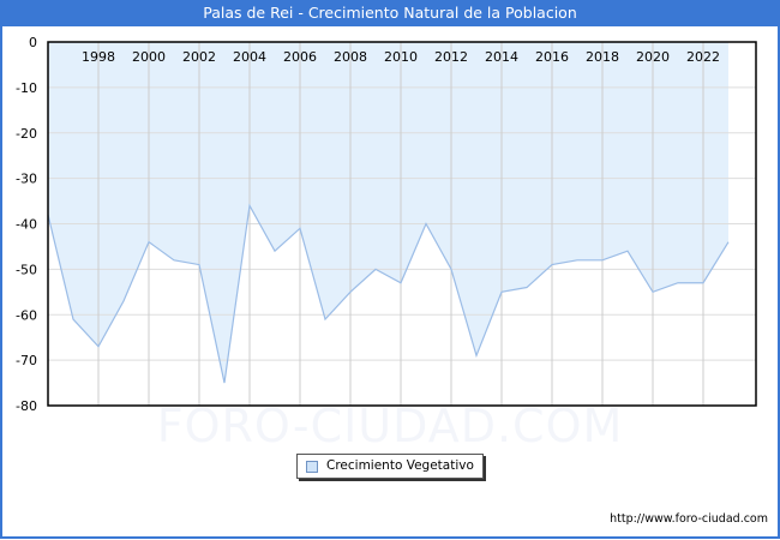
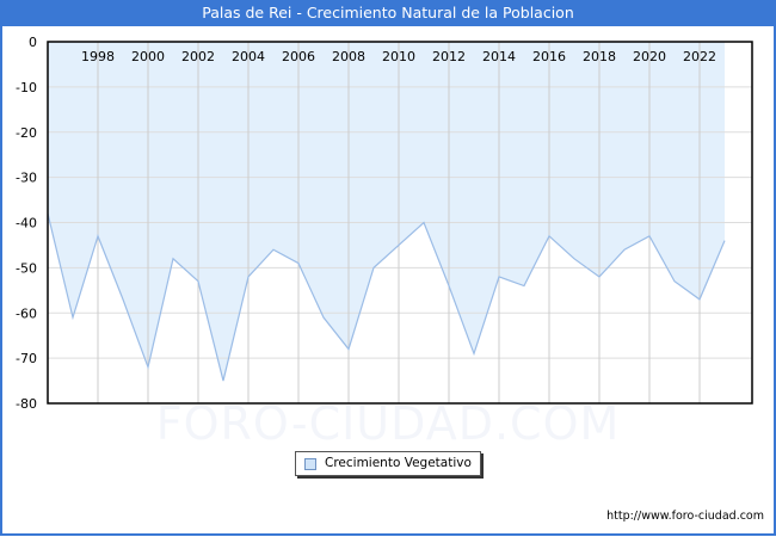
1998: -67 -> -43
2000: -44 -> -72
2002: -49 -> -53
2004: -36 -> -52
2006: -41 -> -49
2008: -55 -> -68
2010: -53 -> -45
2012: -50 -> -54
2014: -55 -> -52
2016: -49 -> -43
2018: -48 -> -52
2020: -55 -> -43
2022: -53 -> -57
